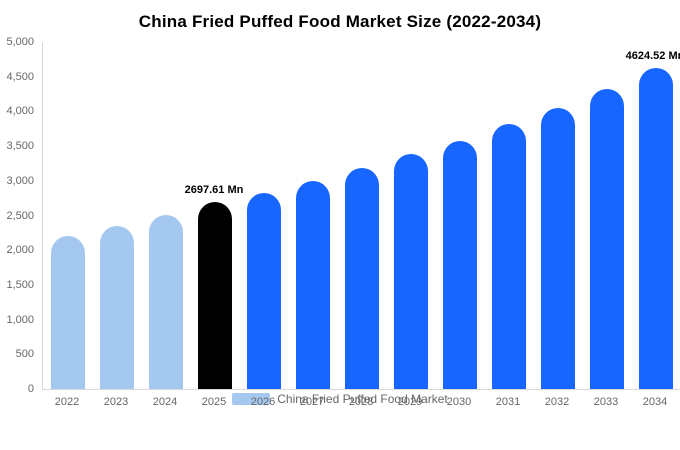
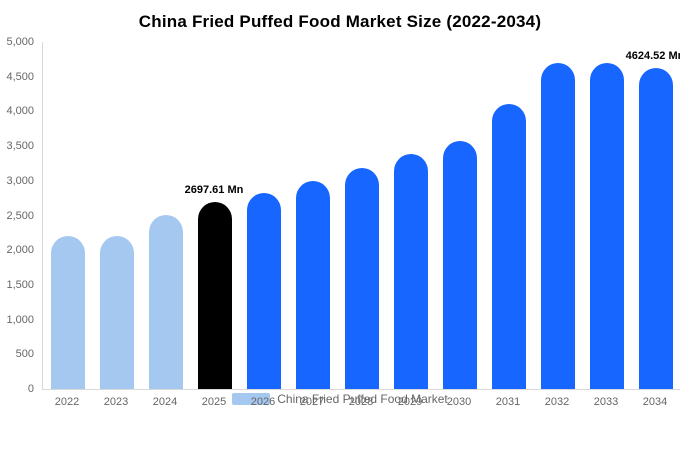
2023: 2400 -> 2200
2031: 3800 -> 4100
2032: 4000 -> 4700
2033: 4300 -> 4700
